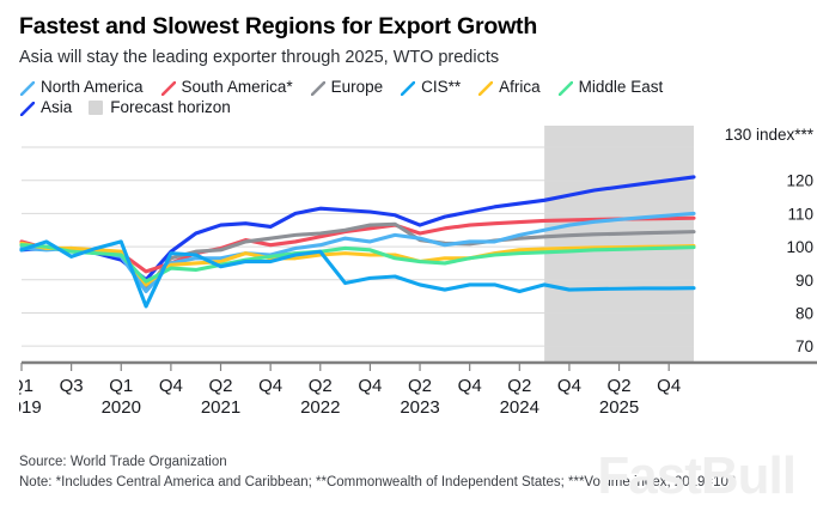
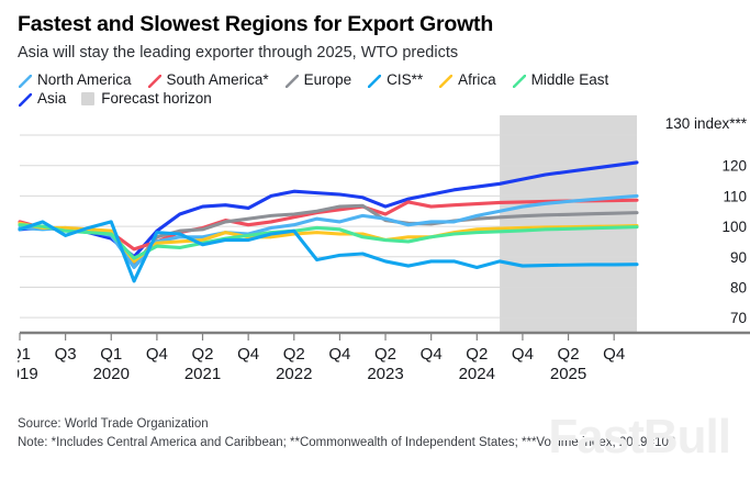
South America*/Q2 2023: 106 -> 108
